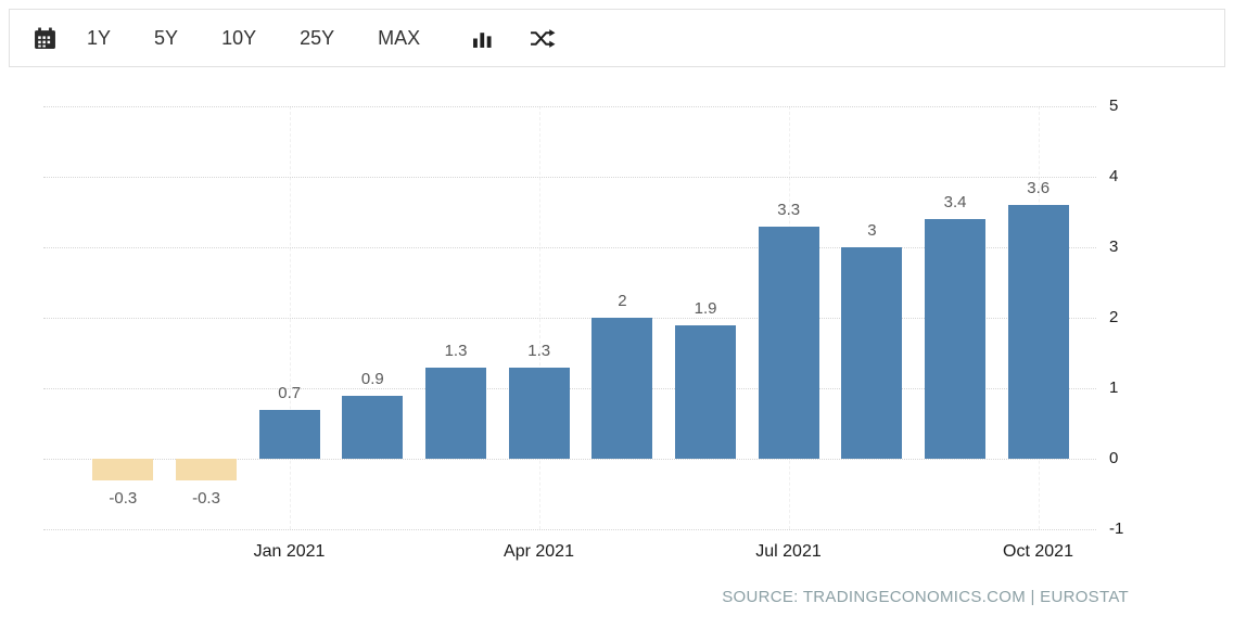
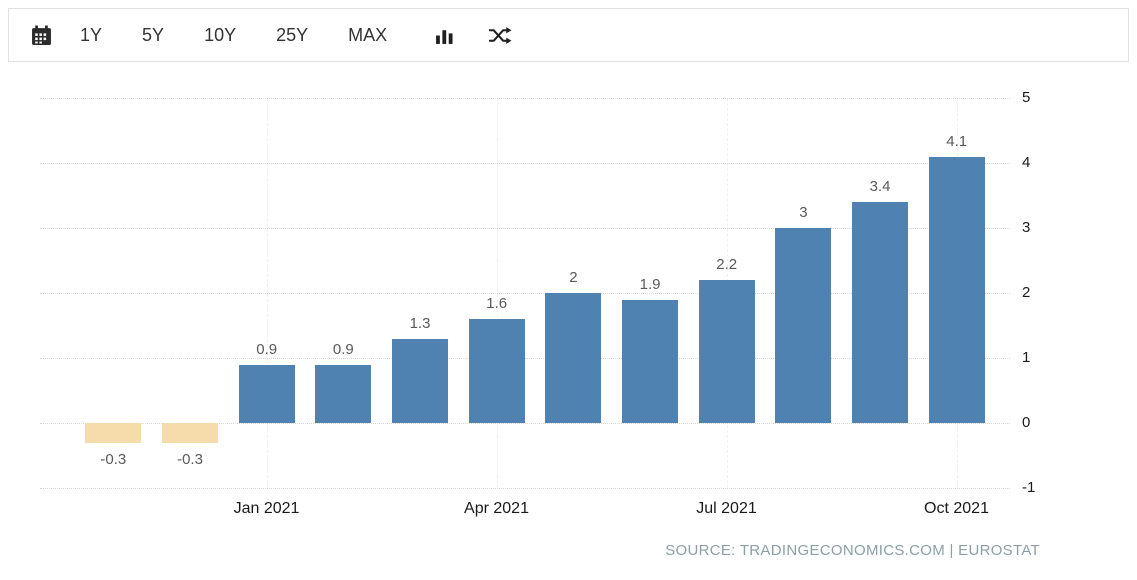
Jan 2021: 0.7 -> 0.9
Apr 2021: 1.3 -> 1.6
Jul 2021: 3.3 -> 2.2
Oct 2021: 3.6 -> 4.1
